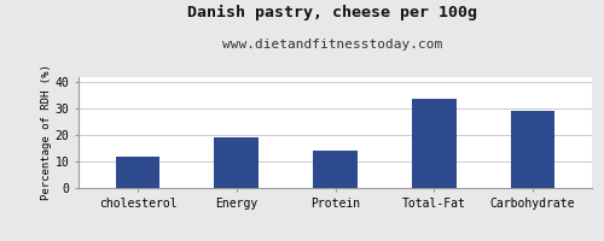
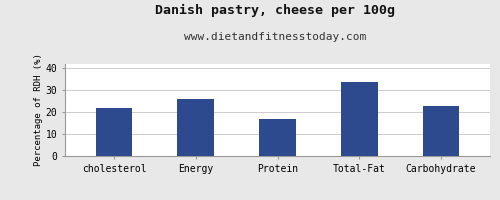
cholesterol: 12 -> 22
Energy: 19 -> 26
Protein: 14 -> 17
Carbohydrate: 29 -> 23
